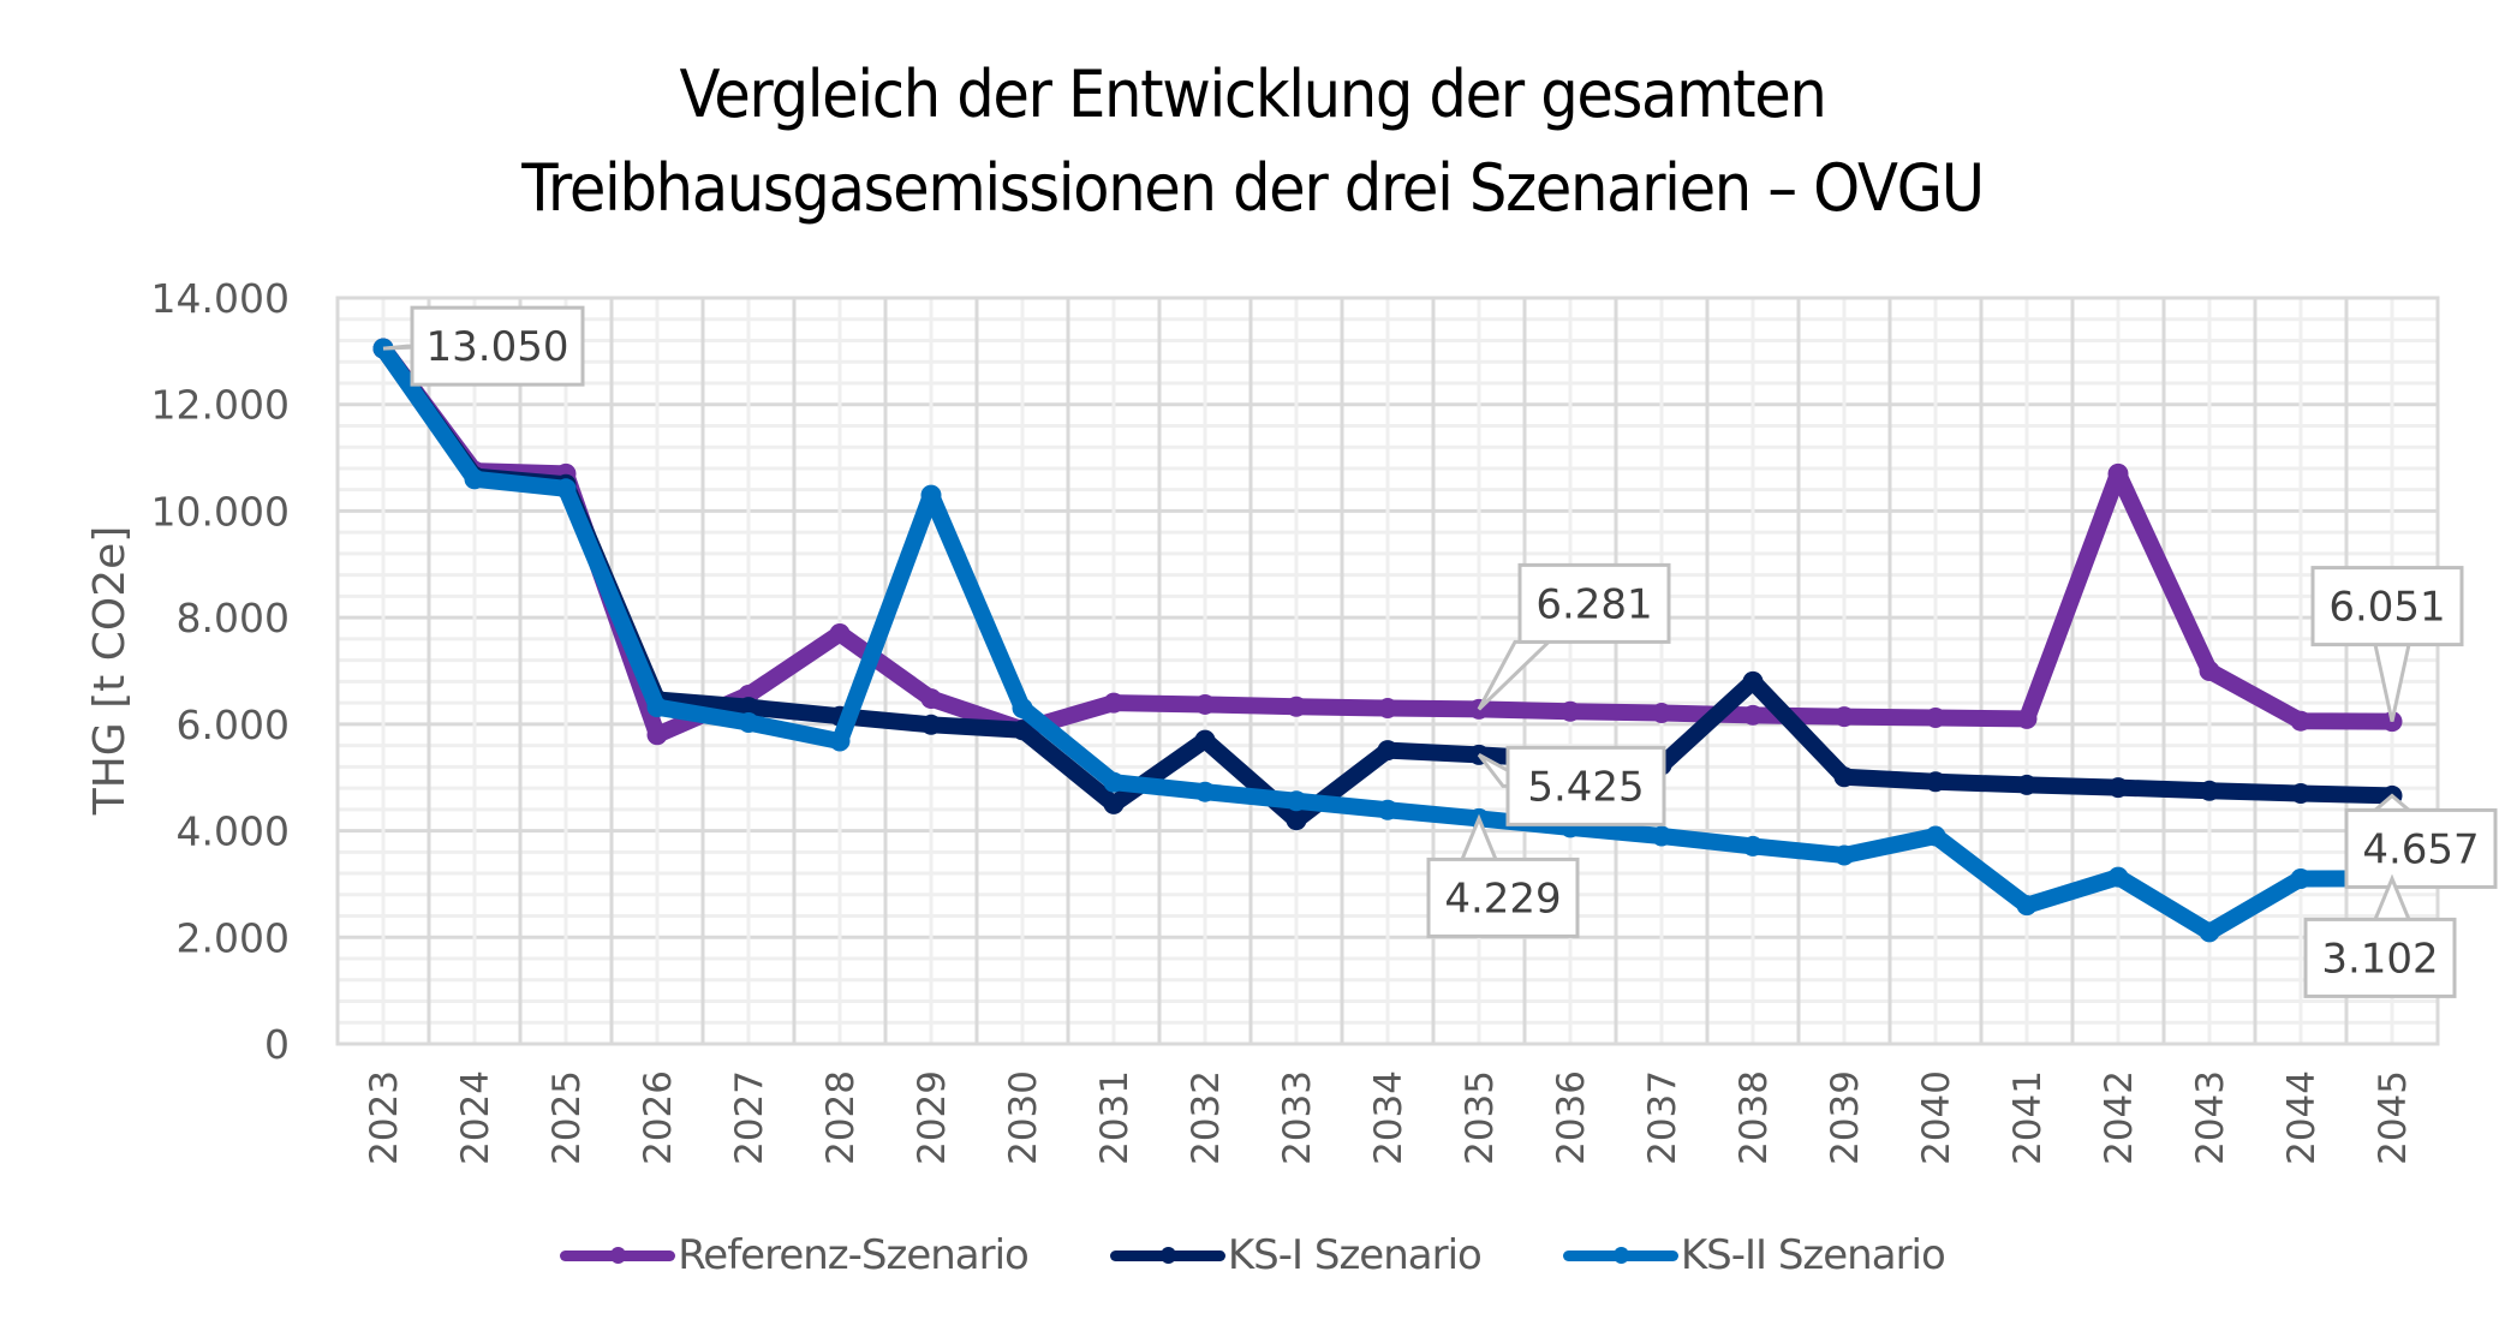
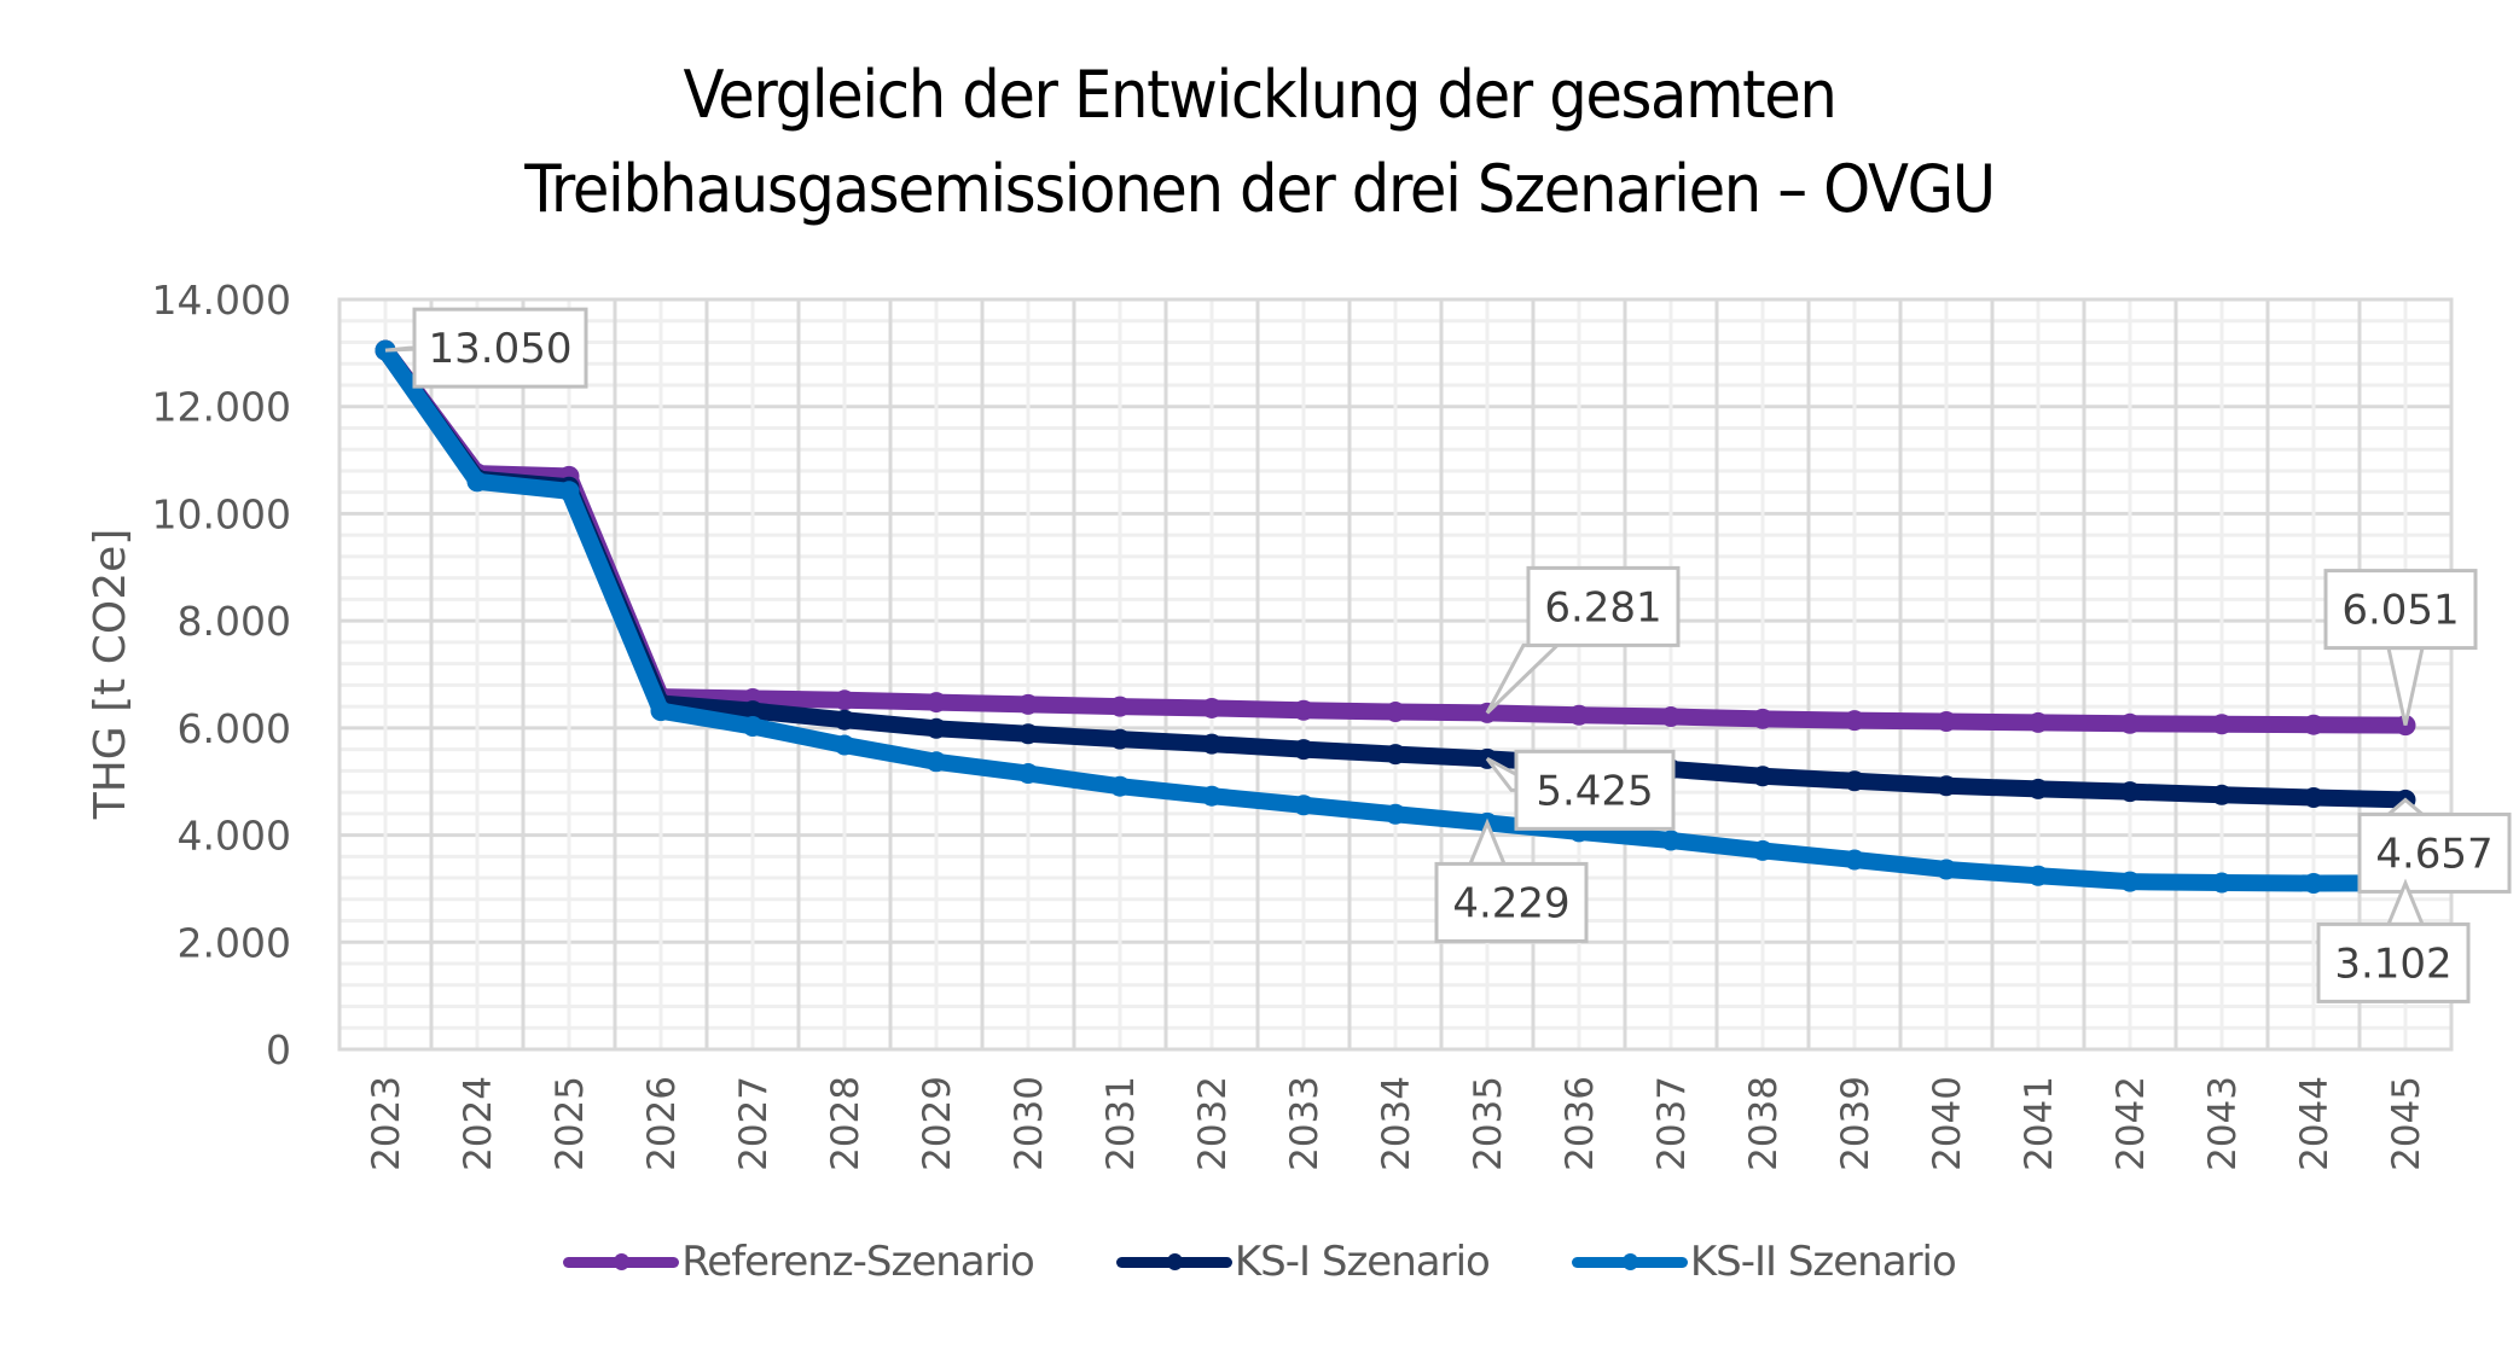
Referenz-Szenario/2026: 5800 -> 6600
Referenz-Szenario/2028: 7700 -> 6500
KS-II Szenario/2029: 10300 -> 5400
Referenz-Szenario/2030: 5900 -> 6400
KS-II Szenario/2030: 6300 -> 5200
KS-I Szenario/2031: 4500 -> 5800
KS-I Szenario/2033: 4200 -> 5600
KS-I Szenario/2038: 6800 -> 5100
KS-II Szenario/2040: 3900 -> 3400
KS-II Szenario/2041: 2600 -> 3200
Referenz-Szenario/2042: 10700 -> 6100
Referenz-Szenario/2043: 7000 -> 6100
KS-II Szenario/2043: 2100 -> 3100
